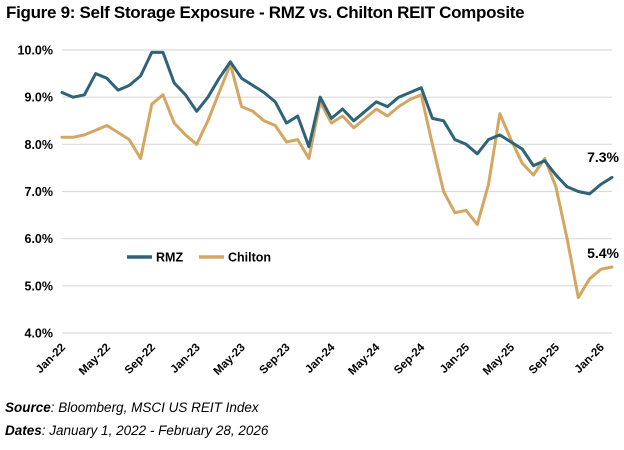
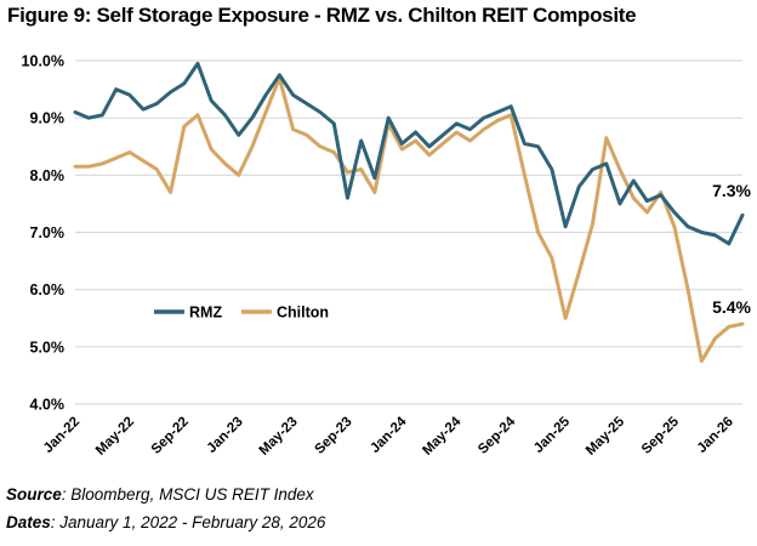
RMZ/Sep-22: 9.9% -> 9.6%
RMZ/Sep-23: 8.4% -> 7.6%
RMZ/Jan-25: 8.0% -> 7.1%
Chilton/Jan-25: 6.6% -> 5.5%
RMZ/May-25: 8.1% -> 7.5%
RMZ/Jan-26: 7.2% -> 6.8%
